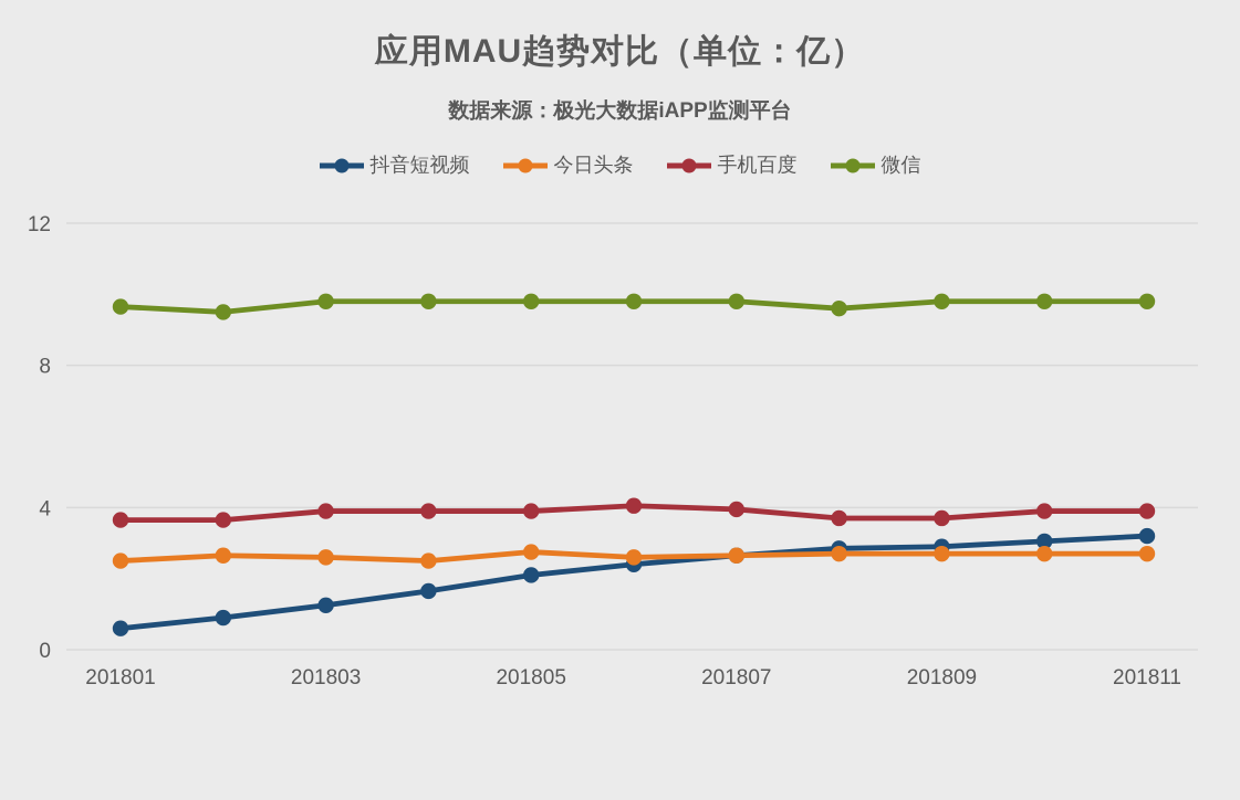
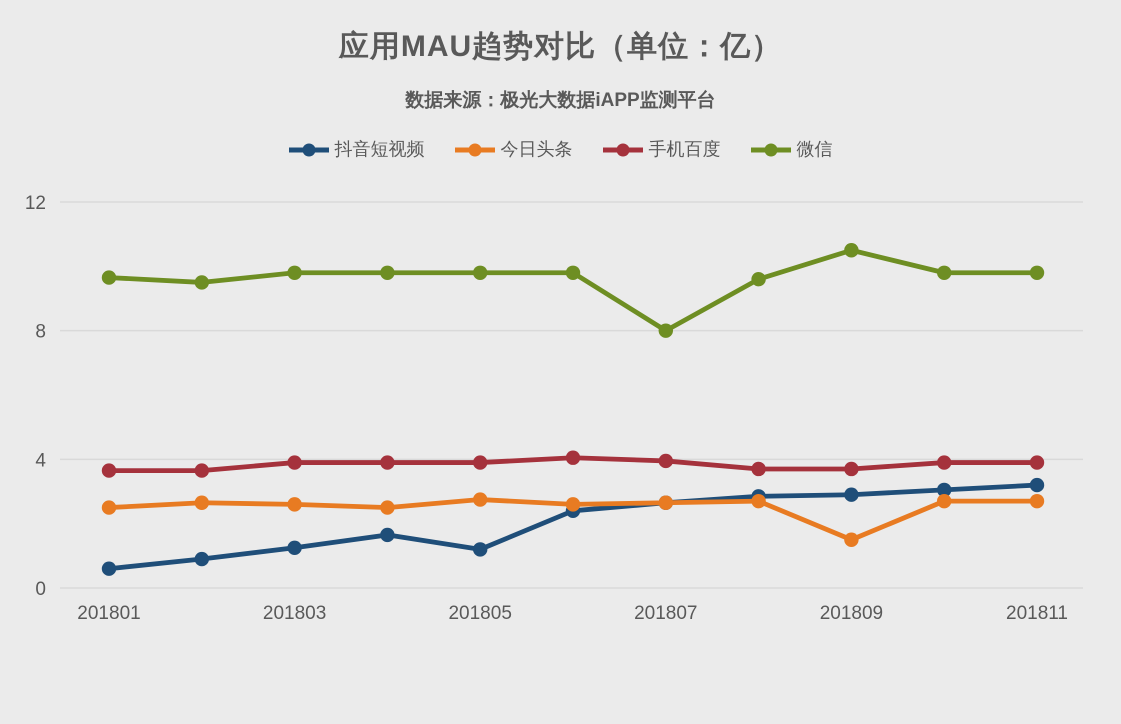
抖音短视频/201805: 2.1 -> 1.2
微信/201807: 9.8 -> 8.0
今日头条/201809: 2.7 -> 1.5
微信/201809: 9.8 -> 10.5
